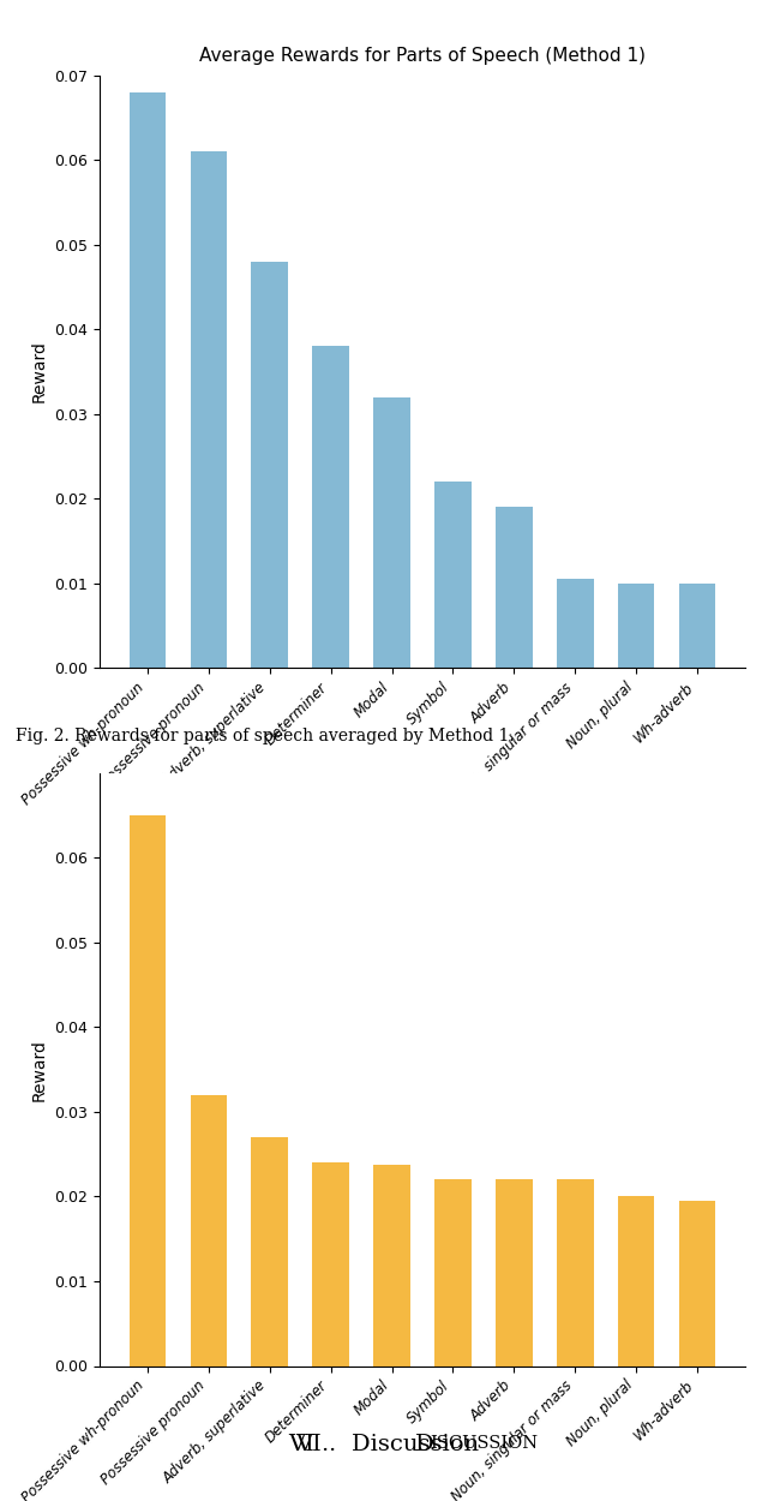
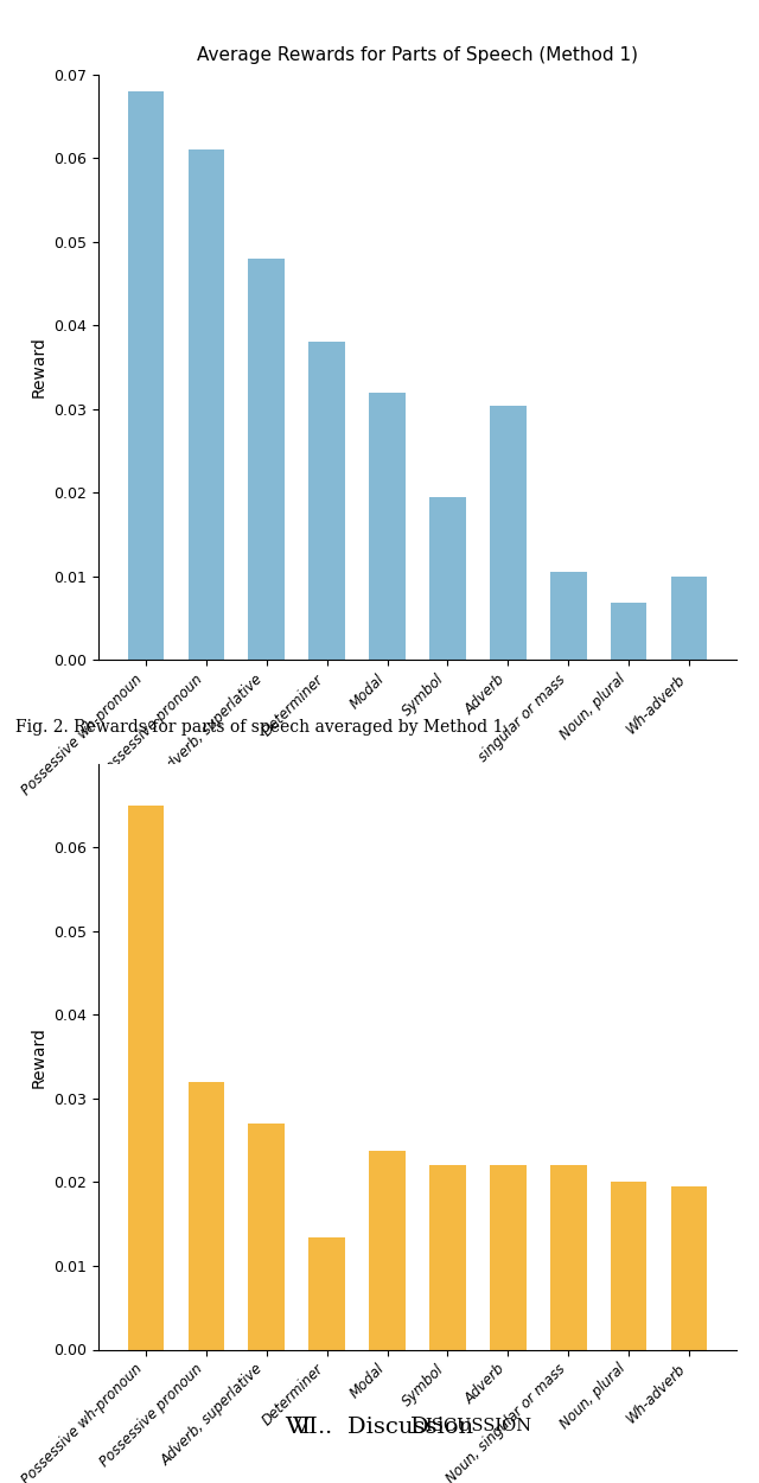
Average Rewards for Parts of Speech (Method 1)/Symbol: 0.0220 -> 0.0194
Average Rewards for Parts of Speech (Method 1)/Adverb: 0.0190 -> 0.0304
Average Rewards for Parts of Speech (Method 1)/Noun, plural: 0.0100 -> 0.0068
Determiner: 0.0240 -> 0.0134
